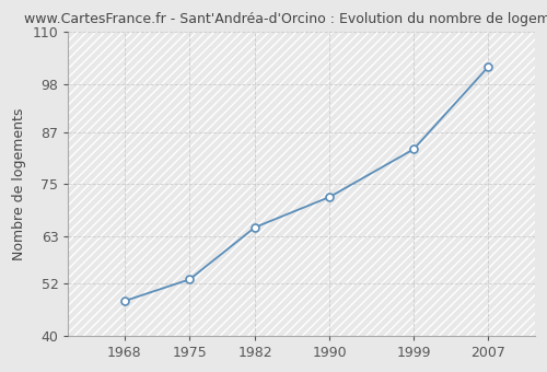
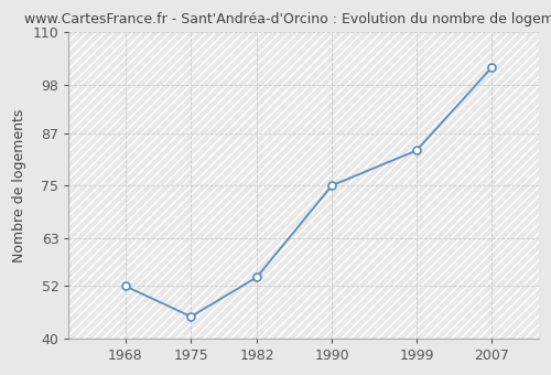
1968: 48 -> 52
1975: 53 -> 45
1982: 65 -> 54
1990: 72 -> 75
